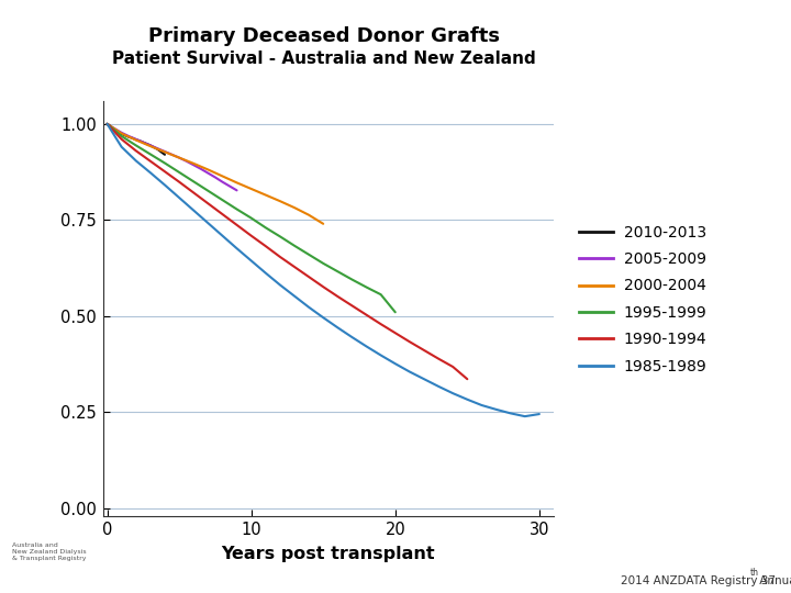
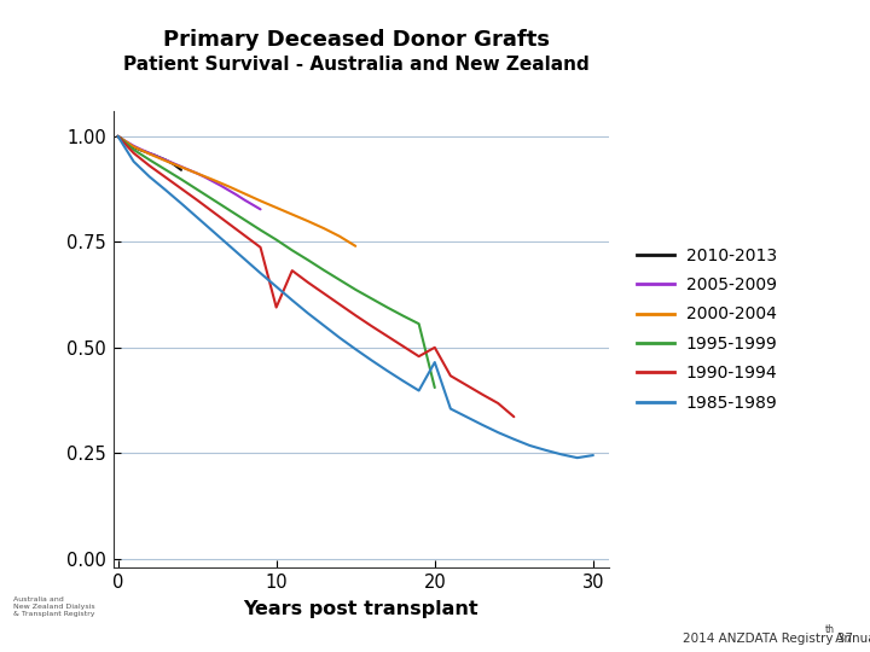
1990-1994/10: 0.709 -> 0.595
1995-1999/20: 0.510 -> 0.405
1990-1994/20: 0.456 -> 0.500
1985-1989/20: 0.376 -> 0.465
